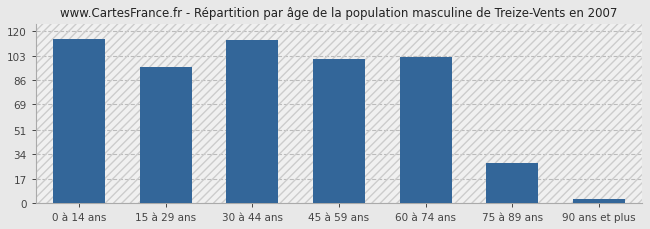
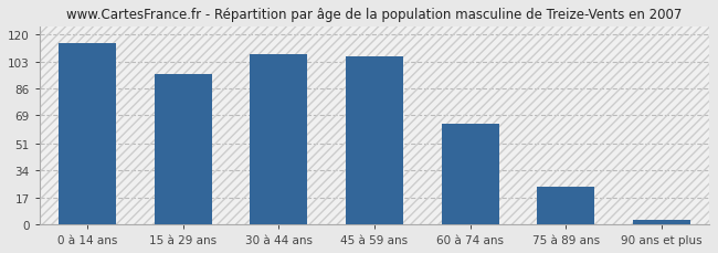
30 à 44 ans: 114 -> 108
45 à 59 ans: 101 -> 106
60 à 74 ans: 102 -> 64
75 à 89 ans: 28 -> 24
